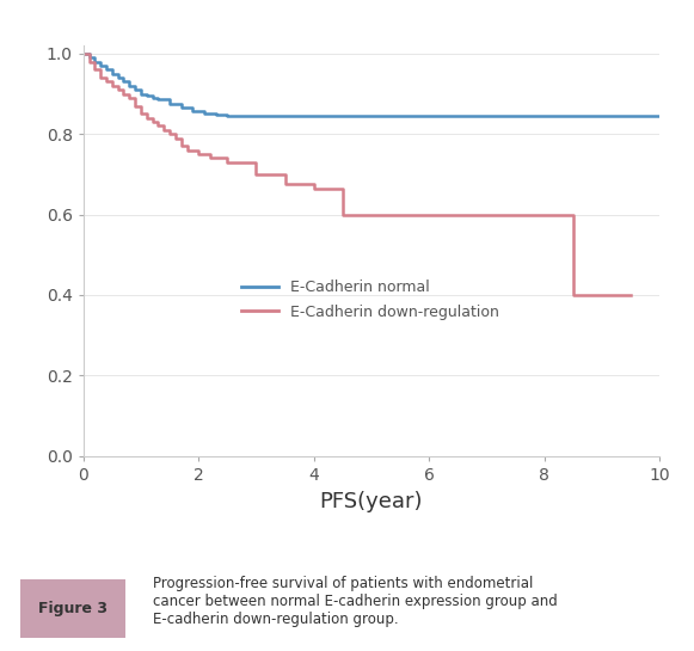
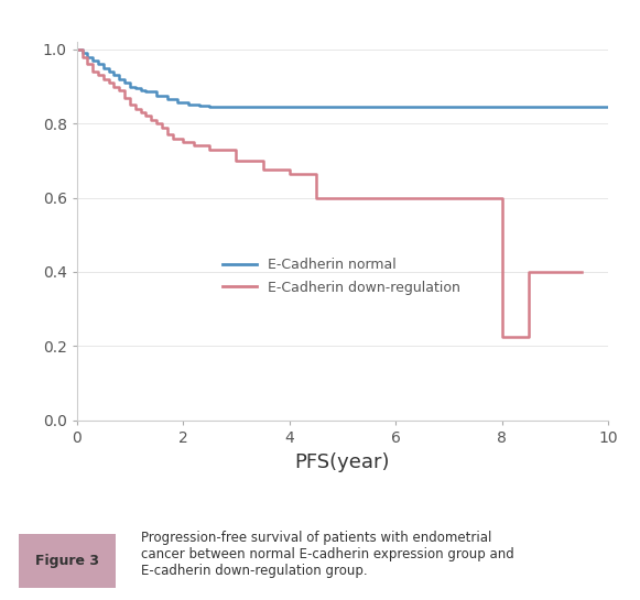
E-Cadherin down-regulation/8: 0.600 -> 0.225
